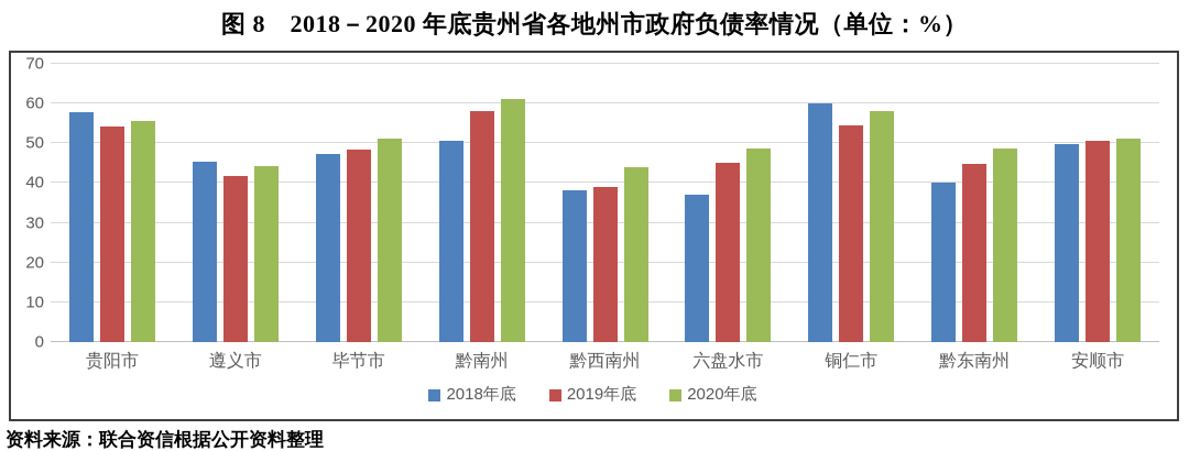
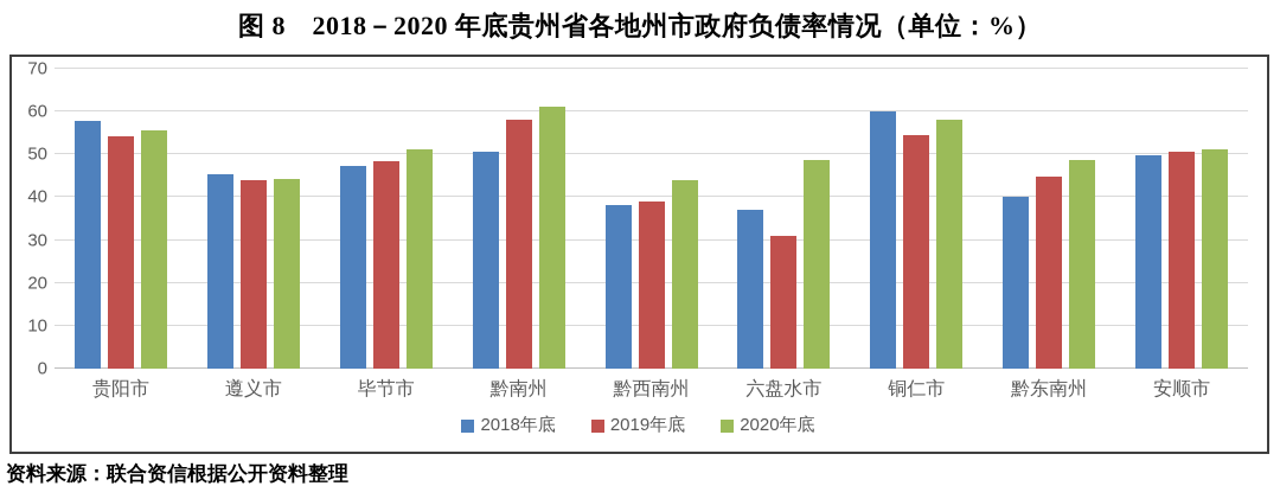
2019年底/遵义市: 42 -> 44
2019年底/六盘水市: 45 -> 31
